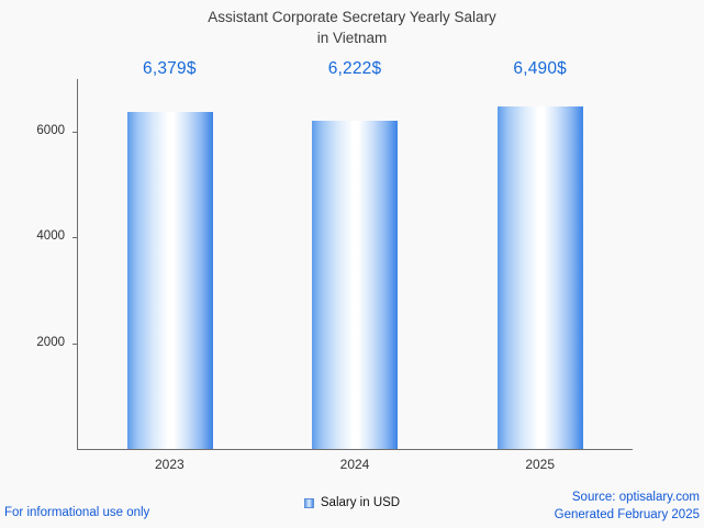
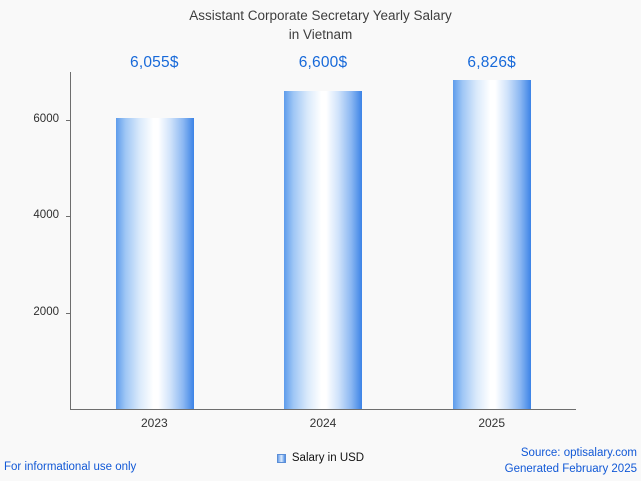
2023: 6,379 -> 6,055
2024: 6,222 -> 6,600
2025: 6,490 -> 6,826
